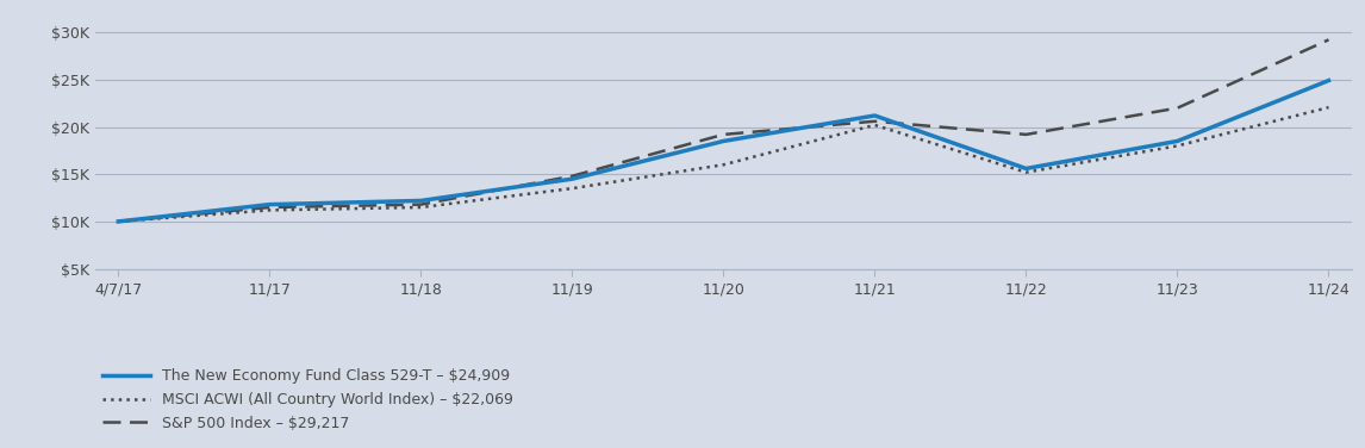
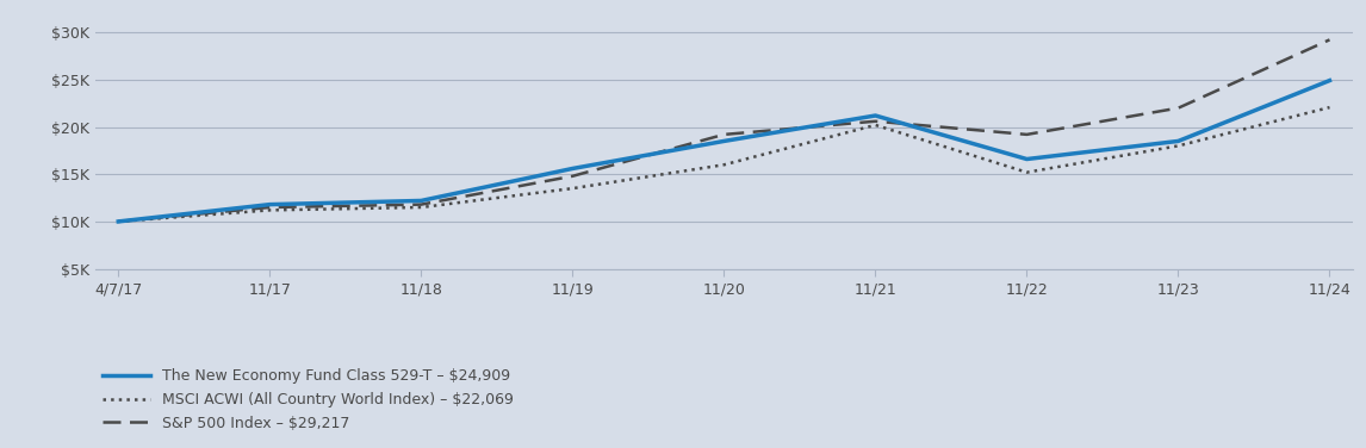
The New Economy Fund Class 529-T – $24,909/11/19: $14.5K -> $15.6K
The New Economy Fund Class 529-T – $24,909/11/22: $15.6K -> $16.6K
